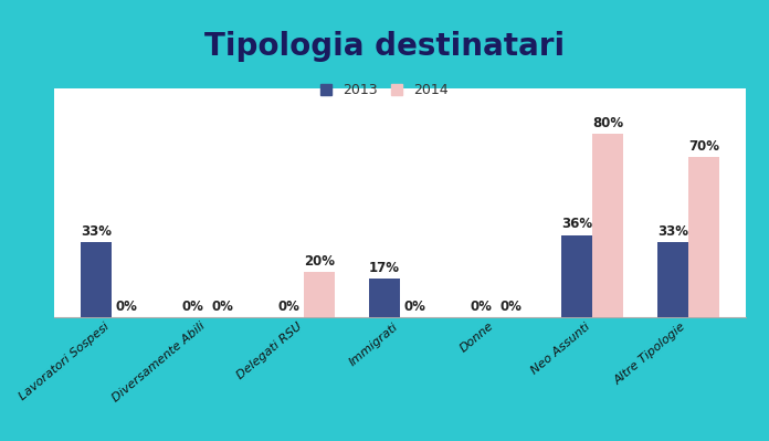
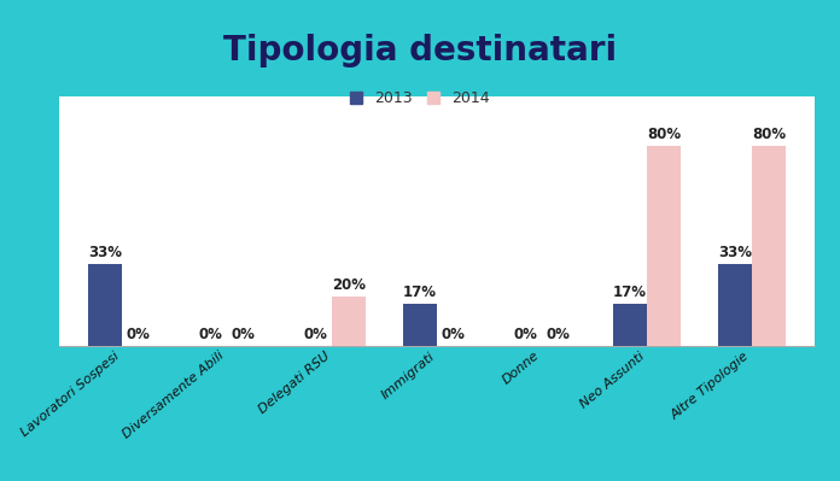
2013/Neo Assunti: 36% -> 17%
2014/Altre Tipologie: 70% -> 80%
